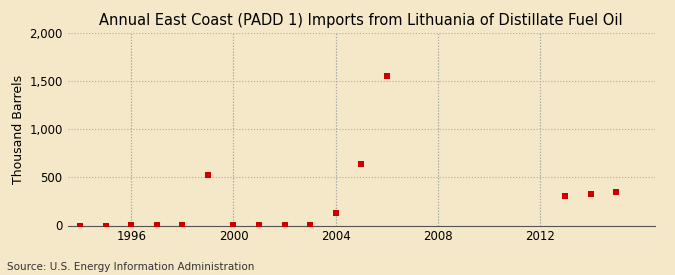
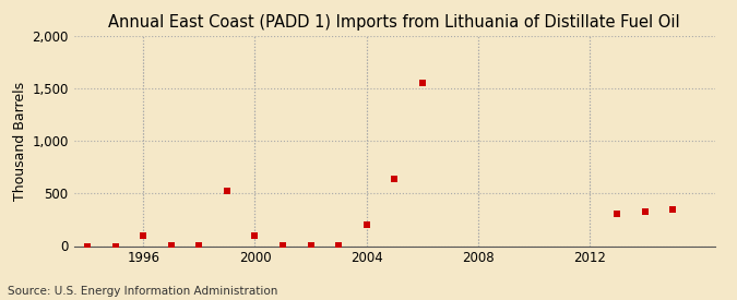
1996: 10 -> 100
2000: 10 -> 100
2004: 120 -> 200
